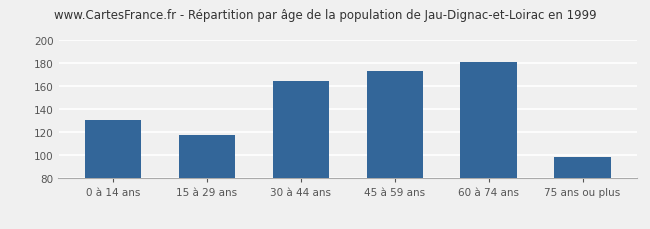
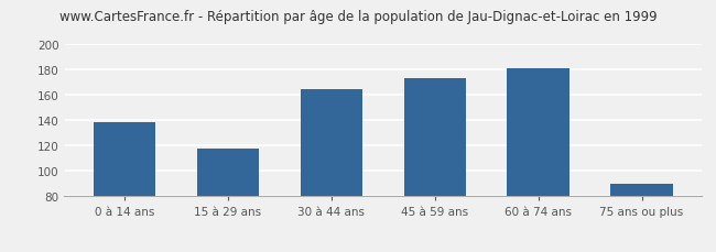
0 à 14 ans: 131 -> 139
75 ans ou plus: 99 -> 90
